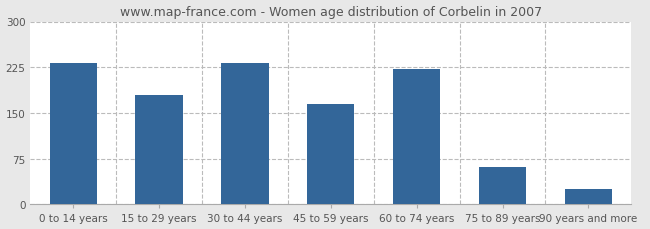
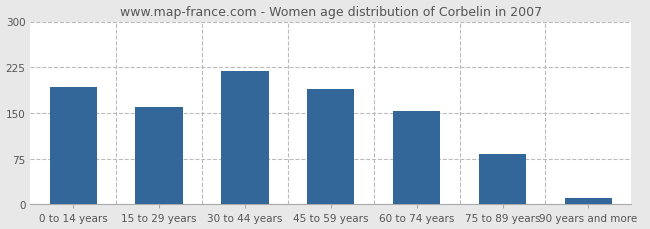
0 to 14 years: 232 -> 193
15 to 29 years: 180 -> 160
30 to 44 years: 232 -> 218
45 to 59 years: 164 -> 190
60 to 74 years: 222 -> 153
75 to 89 years: 62 -> 83
90 years and more: 26 -> 10
